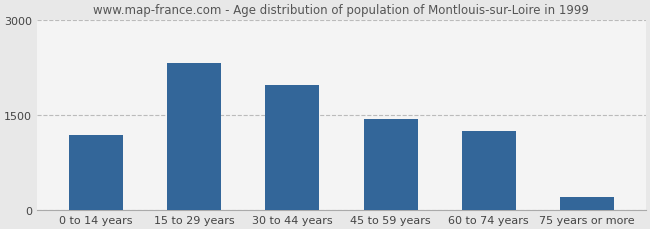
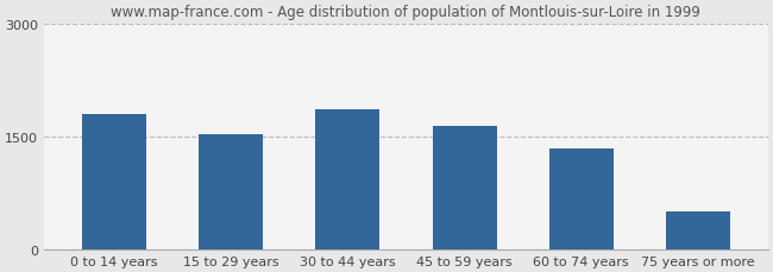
0 to 14 years: 1180 -> 1800
15 to 29 years: 2320 -> 1530
30 to 44 years: 1980 -> 1870
45 to 59 years: 1440 -> 1650
60 to 74 years: 1240 -> 1350
75 years or more: 200 -> 500
